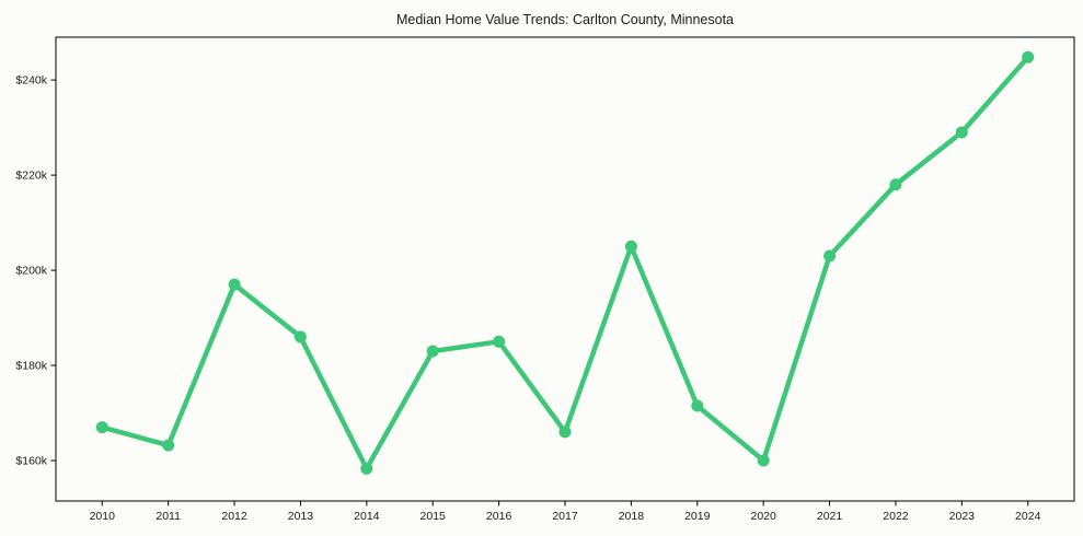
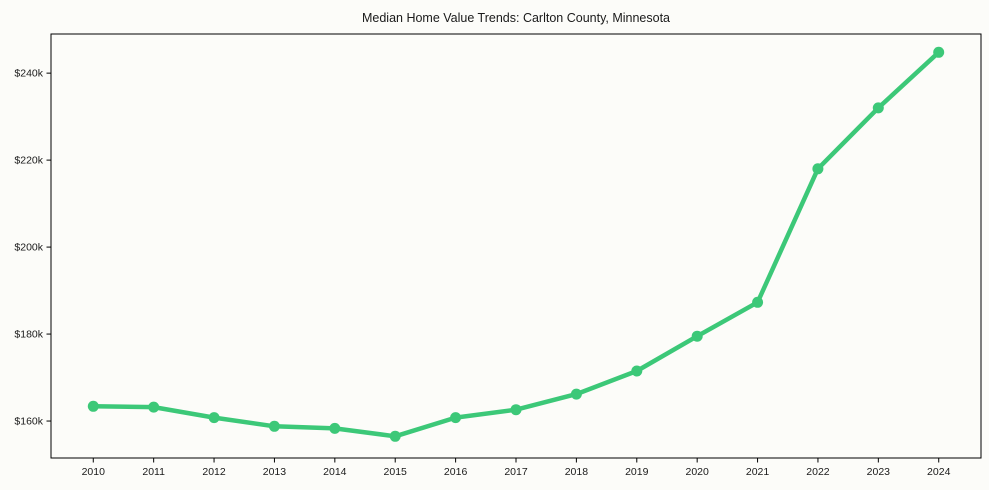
2010: $167k -> $163k
2012: $197k -> $161k
2013: $186k -> $159k
2015: $183k -> $156k
2016: $185k -> $161k
2017: $166k -> $163k
2018: $205k -> $166k
2020: $160k -> $180k
2021: $203k -> $187k
2023: $229k -> $232k
